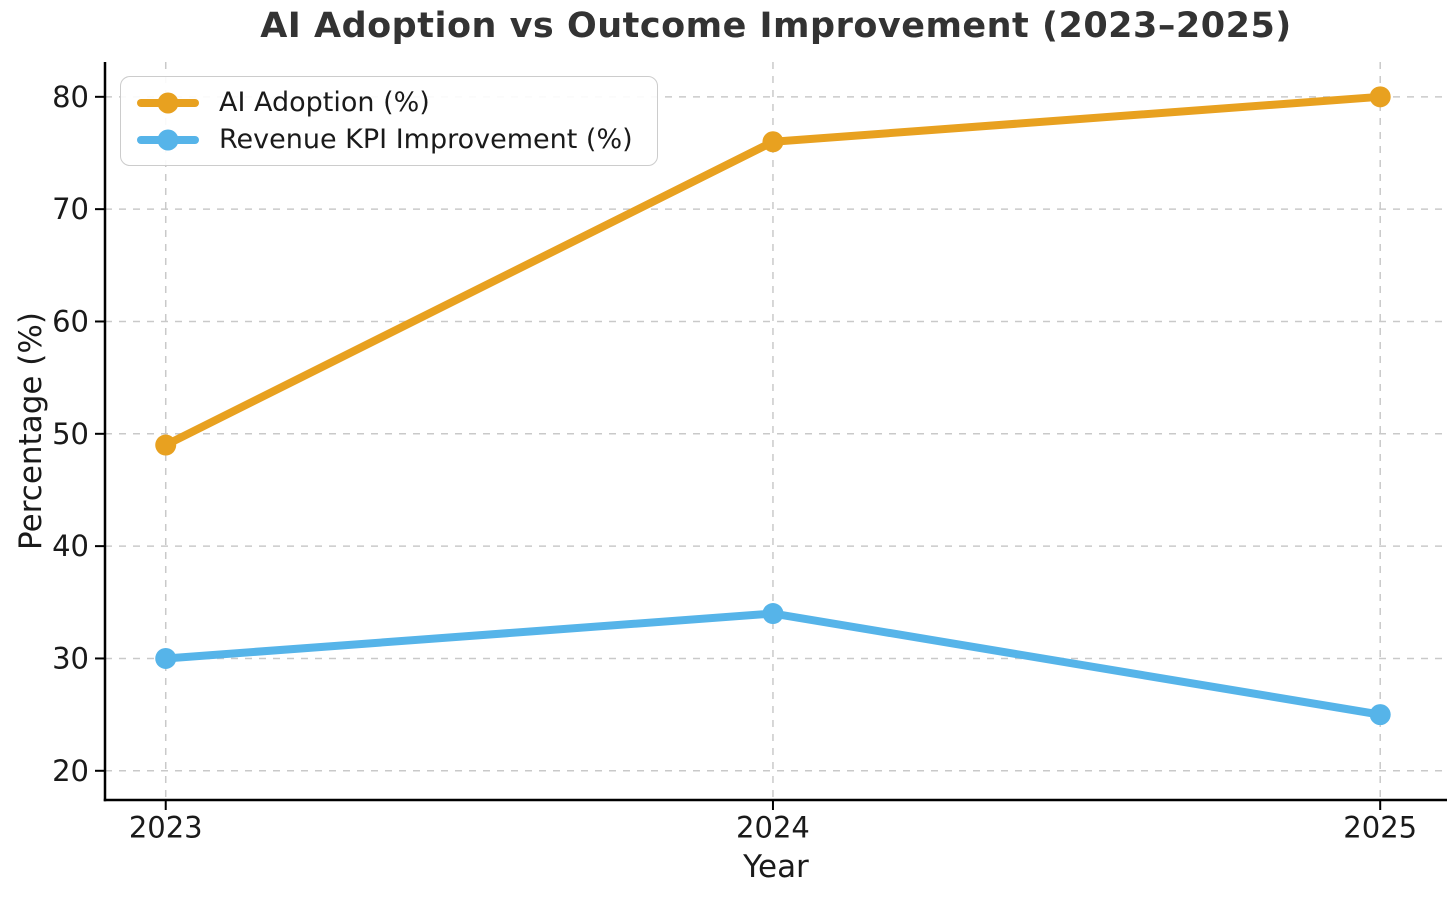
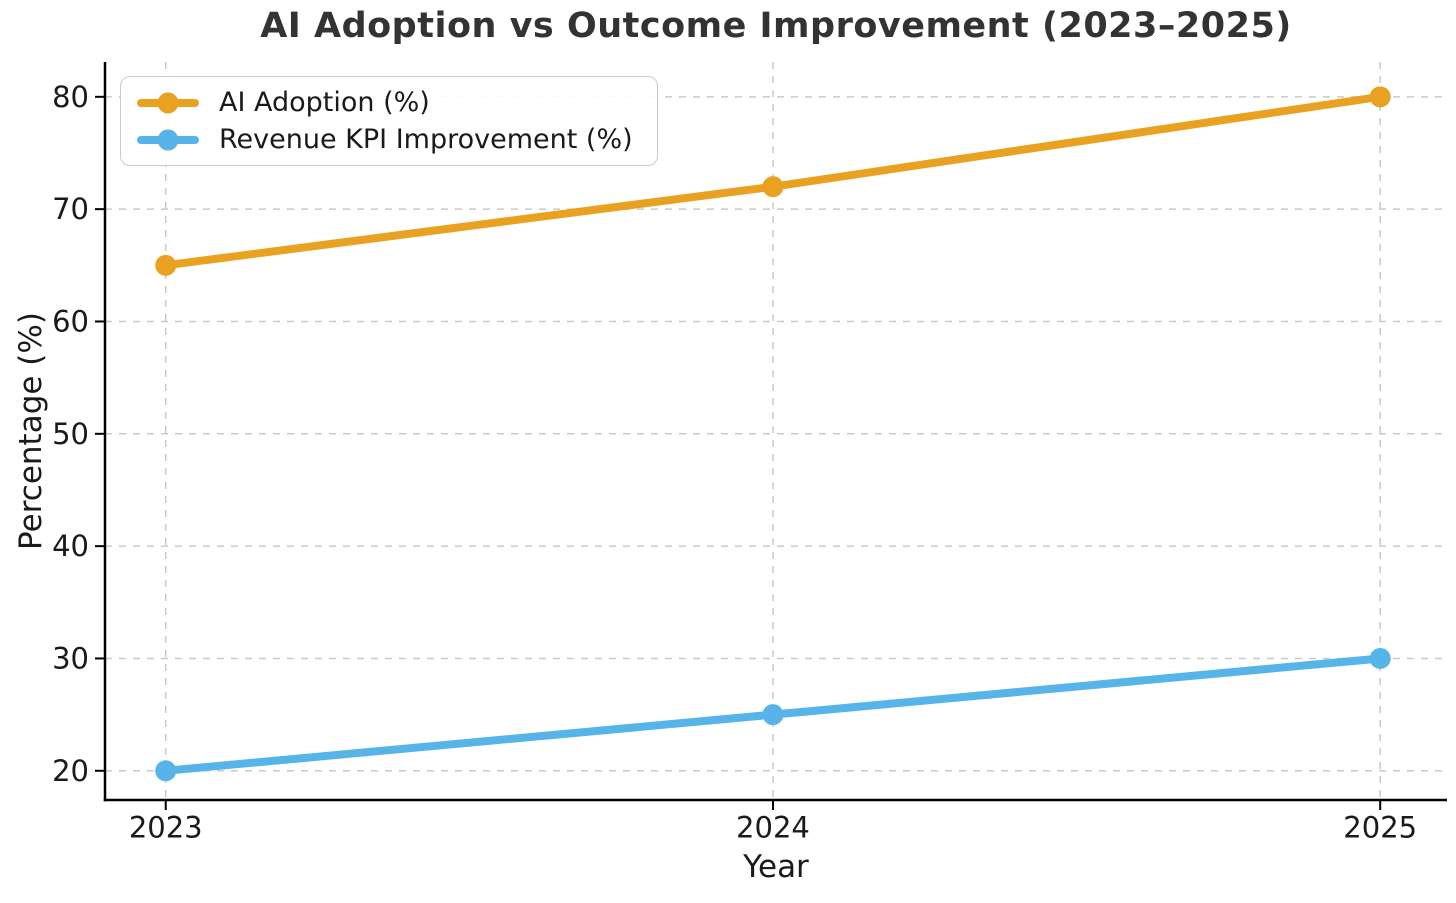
AI Adoption (%)/2023: 49 -> 65
Revenue KPI Improvement (%)/2023: 30 -> 20
AI Adoption (%)/2024: 76 -> 72
Revenue KPI Improvement (%)/2024: 34 -> 25
Revenue KPI Improvement (%)/2025: 25 -> 30
